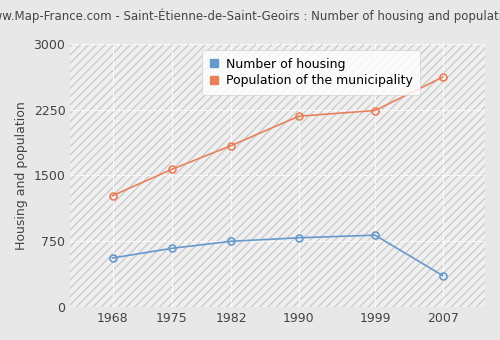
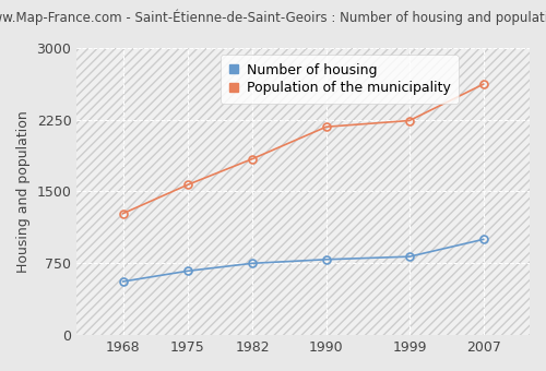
Number of housing/2007: 360 -> 1000
